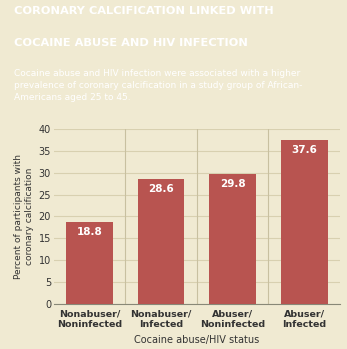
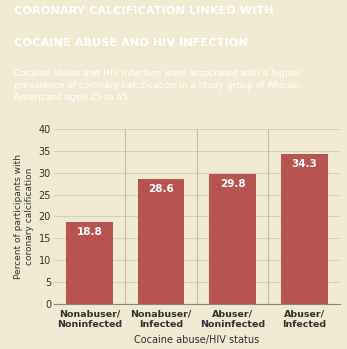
Abuser/ Infected: 37.6 -> 34.3
